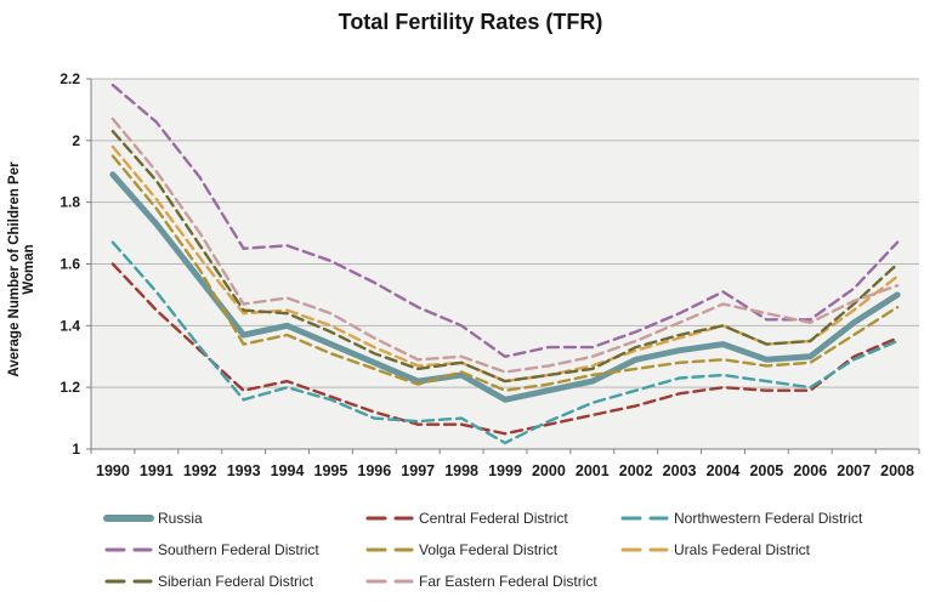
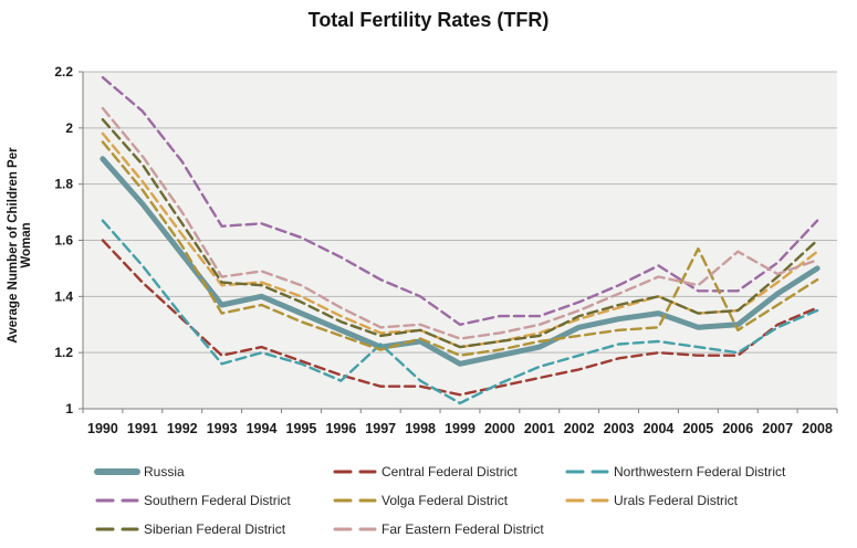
Northwestern Federal District/1997: 1.09 -> 1.23
Volga Federal District/2005: 1.27 -> 1.57
Far Eastern Federal District/2006: 1.41 -> 1.56
